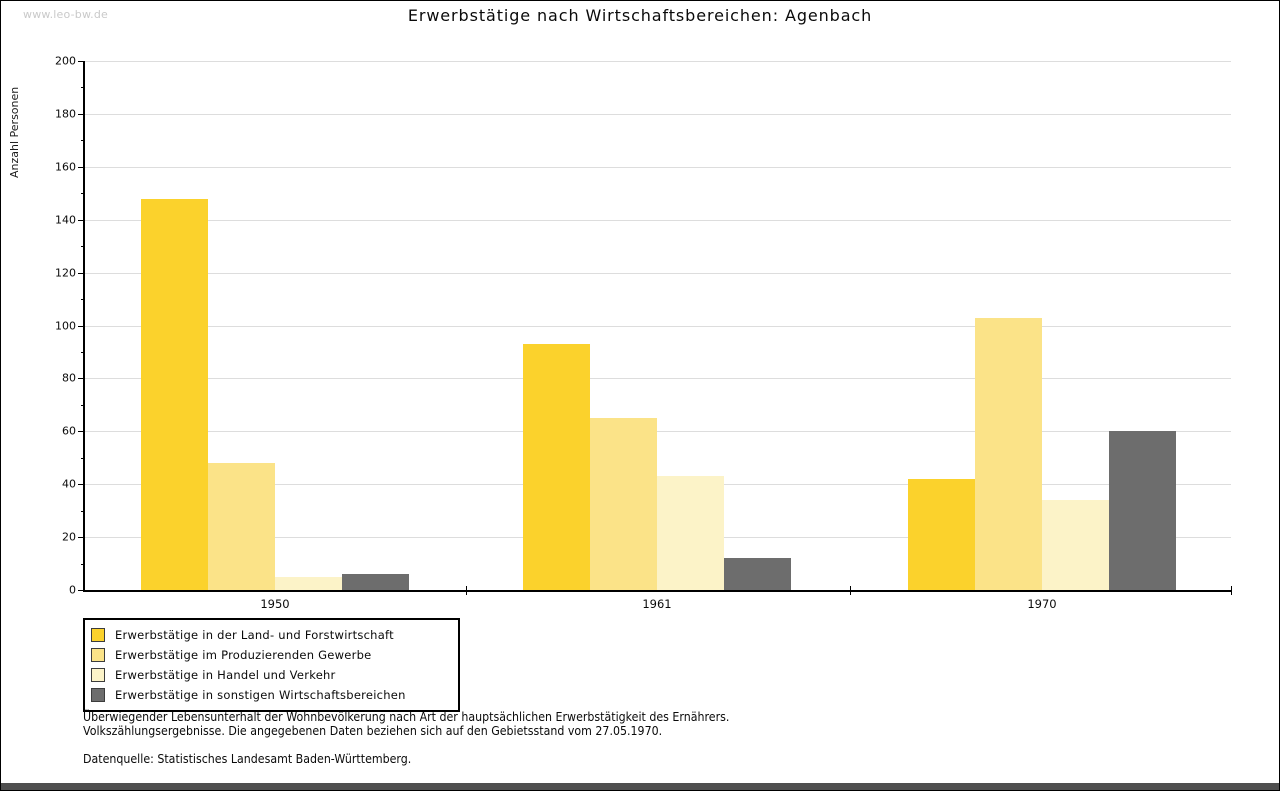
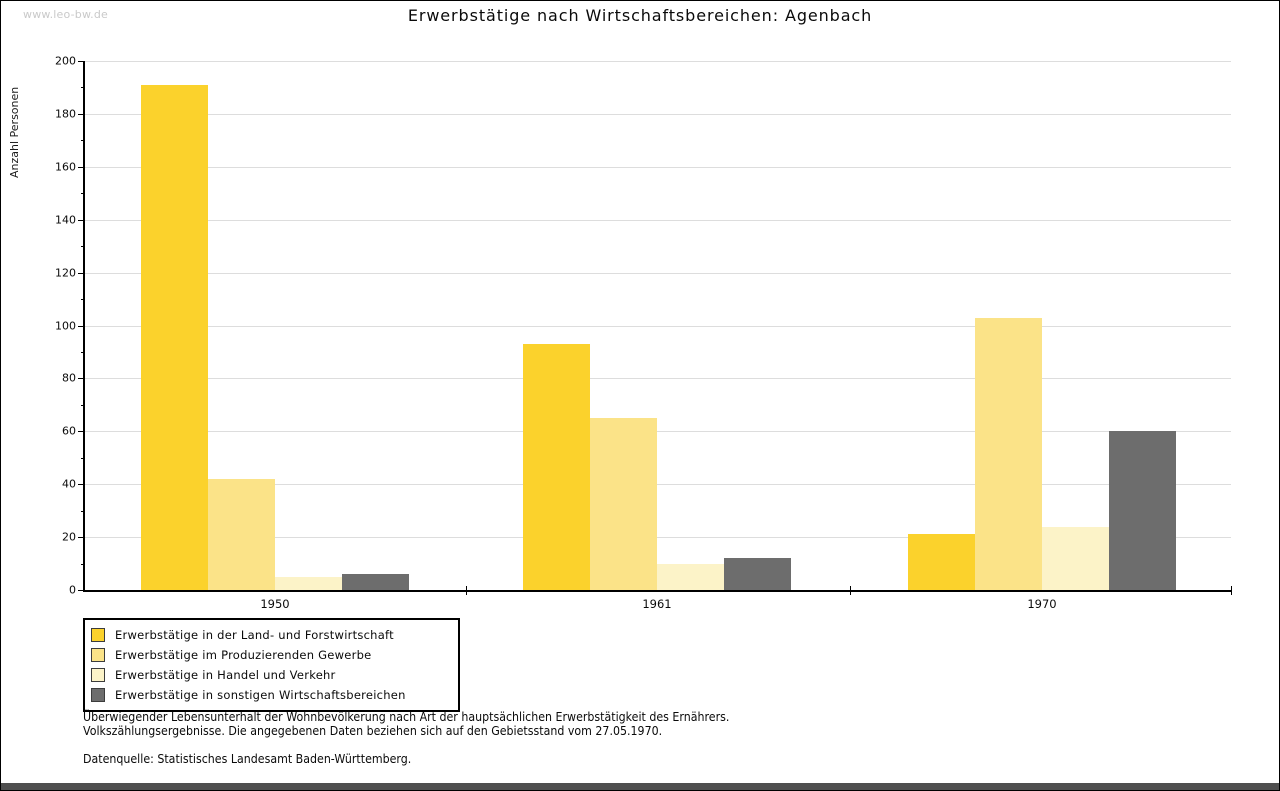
Erwerbstätige in der Land- und Forstwirtschaft/1950: 148 -> 191
Erwerbstätige im Produzierenden Gewerbe/1950: 48 -> 42
Erwerbstätige in Handel und Verkehr/1961: 43 -> 10
Erwerbstätige in der Land- und Forstwirtschaft/1970: 42 -> 21
Erwerbstätige in Handel und Verkehr/1970: 34 -> 24
